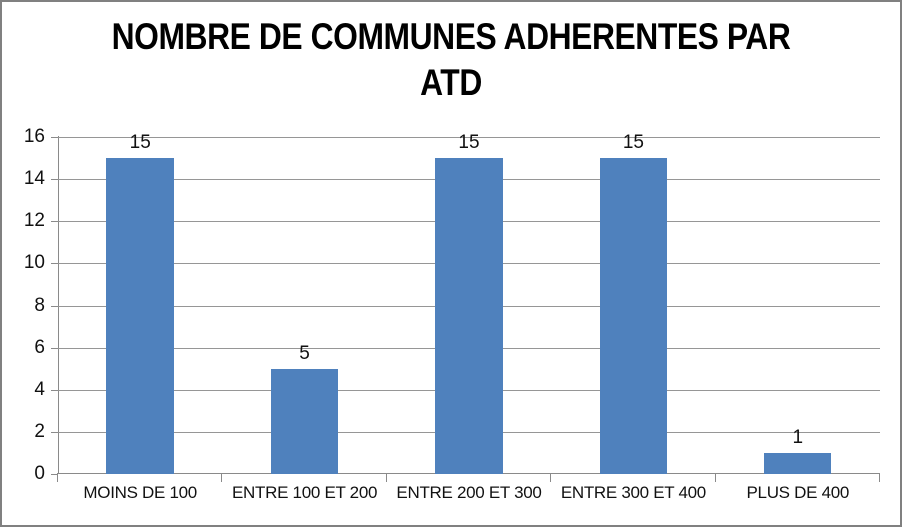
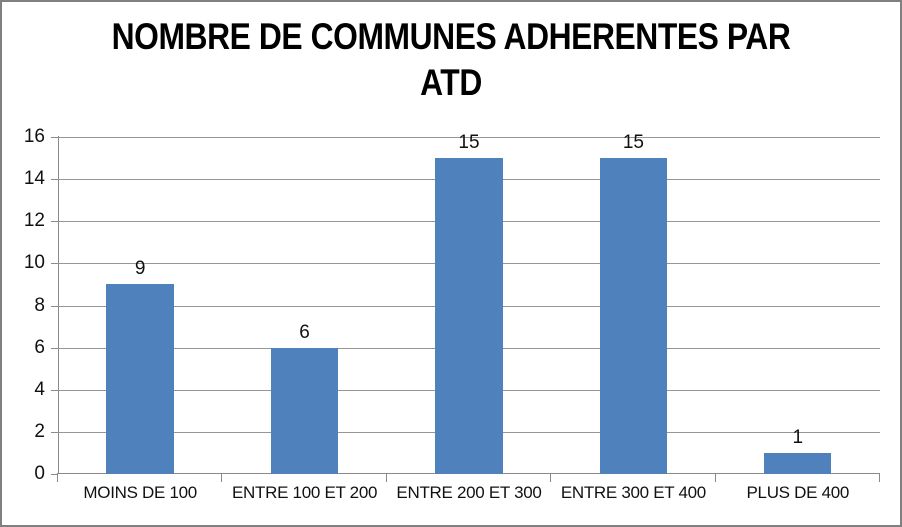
MOINS DE 100: 15 -> 9
ENTRE 100 ET 200: 5 -> 6
